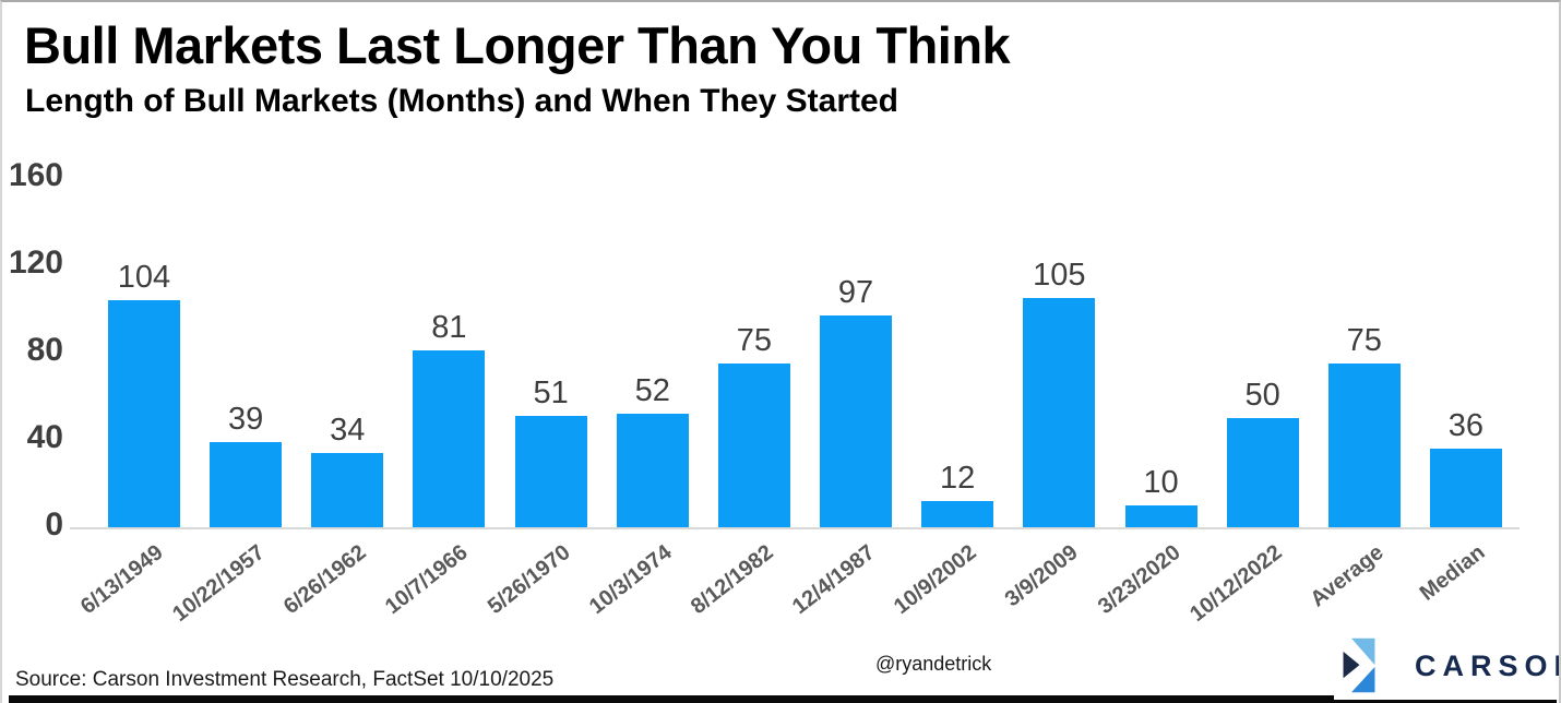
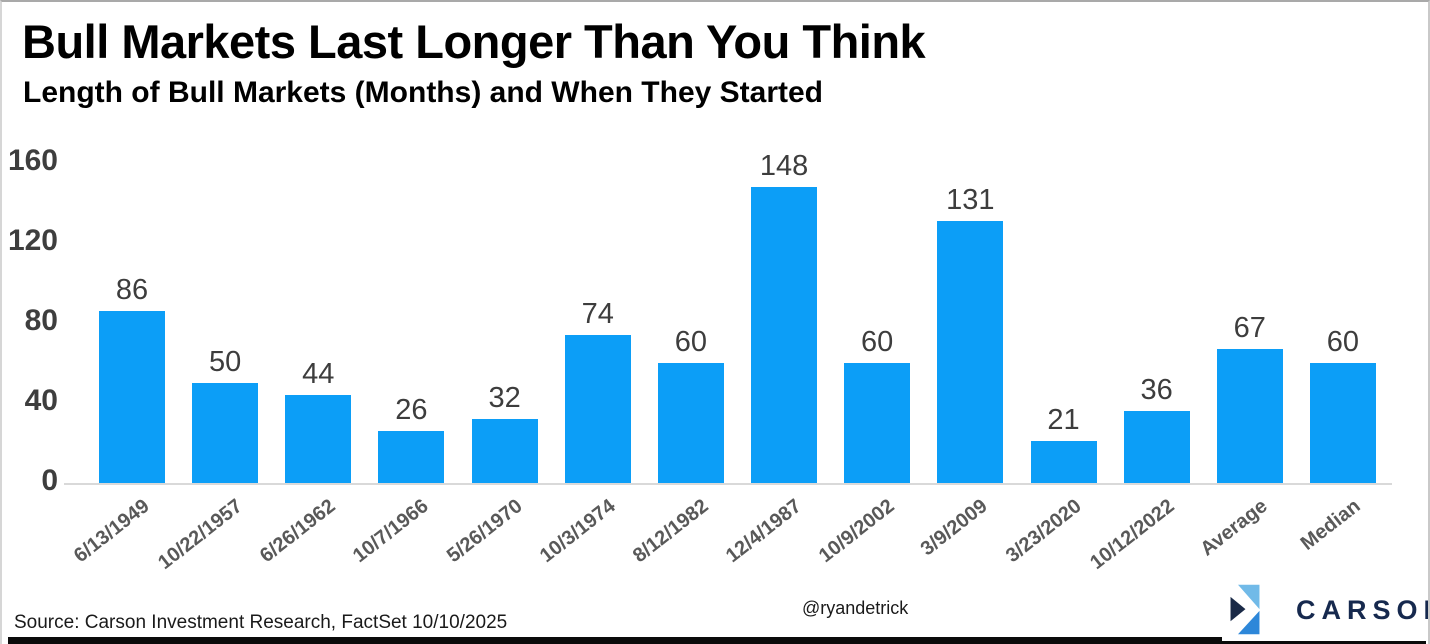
6/13/1949: 104 -> 86
10/22/1957: 39 -> 50
6/26/1962: 34 -> 44
10/7/1966: 81 -> 26
5/26/1970: 51 -> 32
10/3/1974: 52 -> 74
8/12/1982: 75 -> 60
12/4/1987: 97 -> 148
10/9/2002: 12 -> 60
3/9/2009: 105 -> 131
3/23/2020: 10 -> 21
10/12/2022: 50 -> 36
Average: 75 -> 67
Median: 36 -> 60
